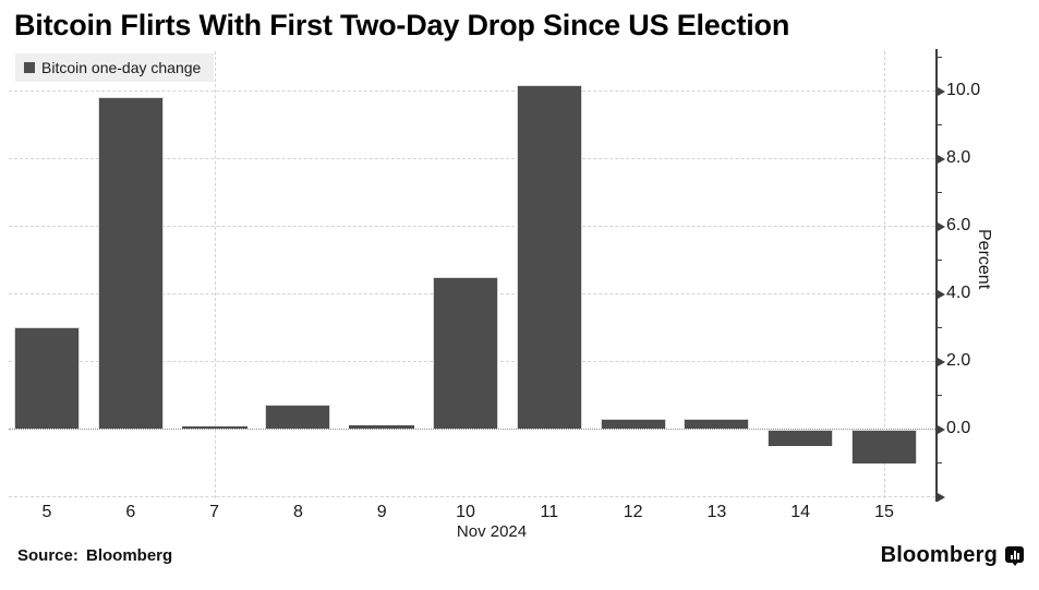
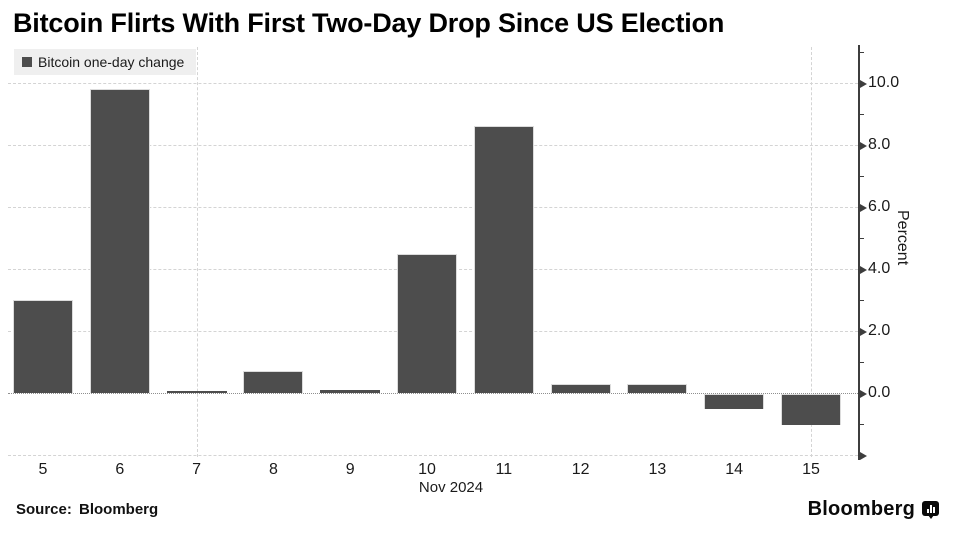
11: 10.2 -> 8.6
